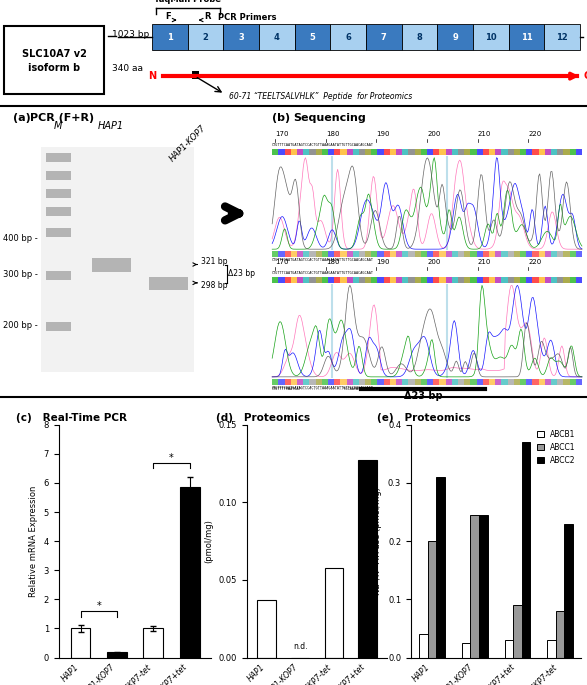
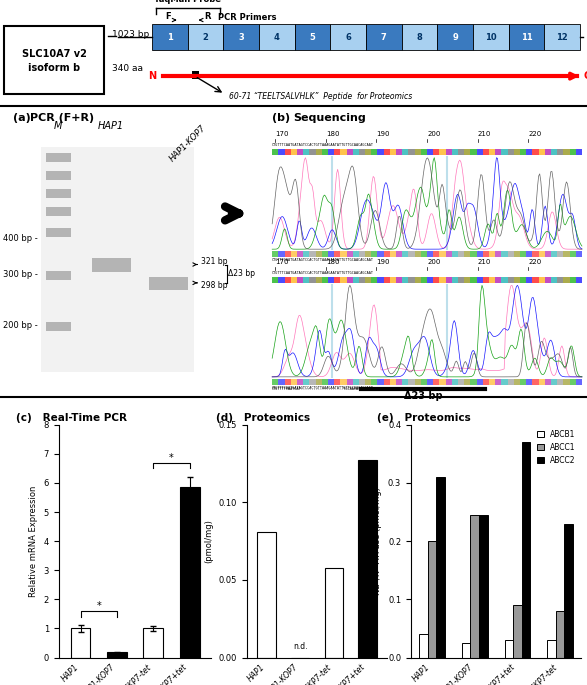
(d) Proteomics/HAP1: 0.037 -> 0.081
